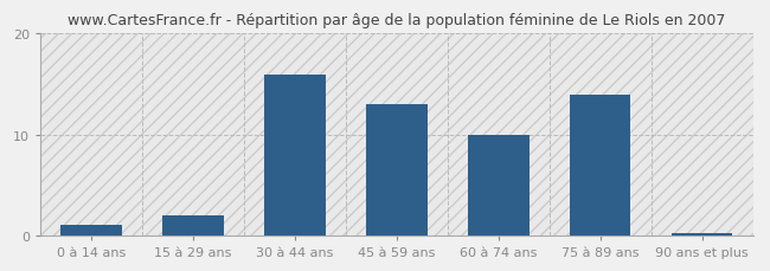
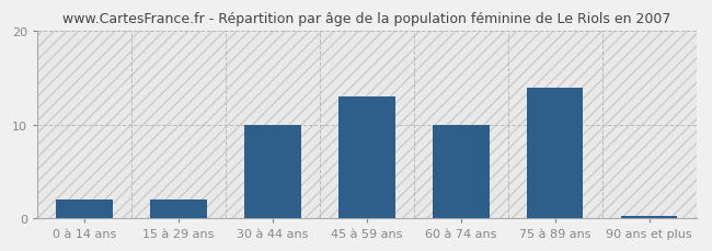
0 à 14 ans: 1.0 -> 2.0
30 à 44 ans: 16.0 -> 10.0
